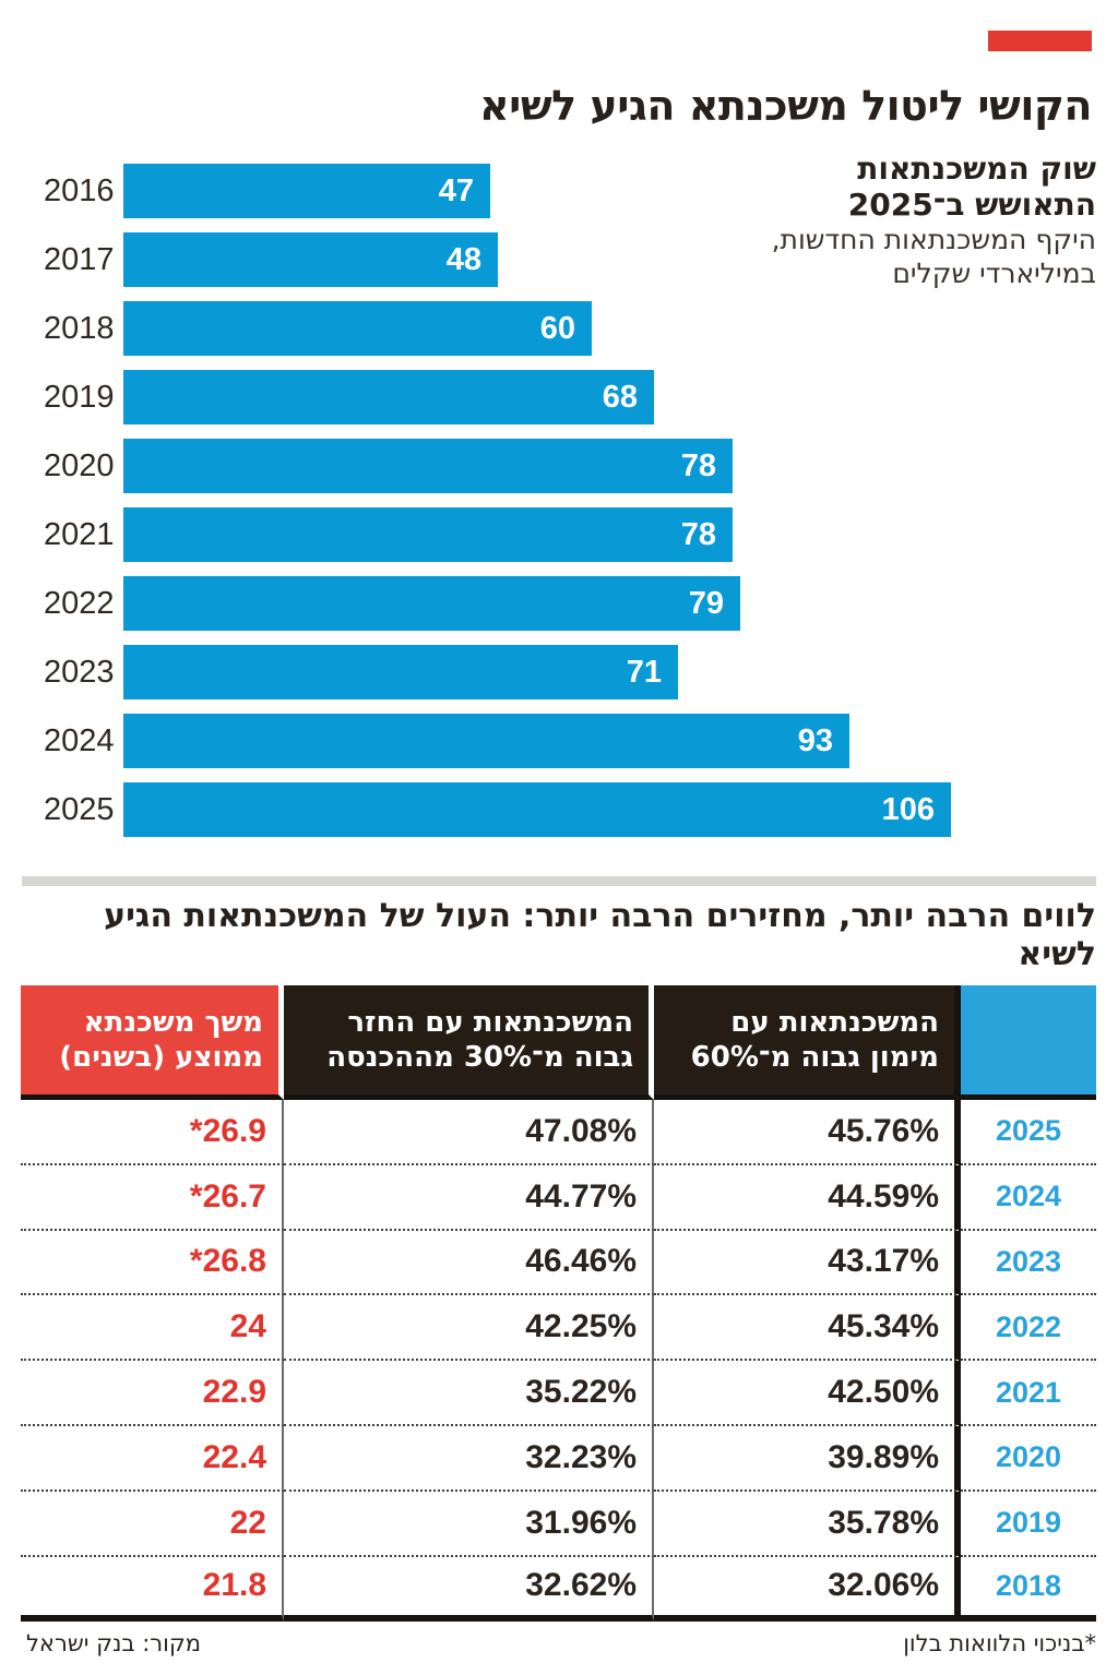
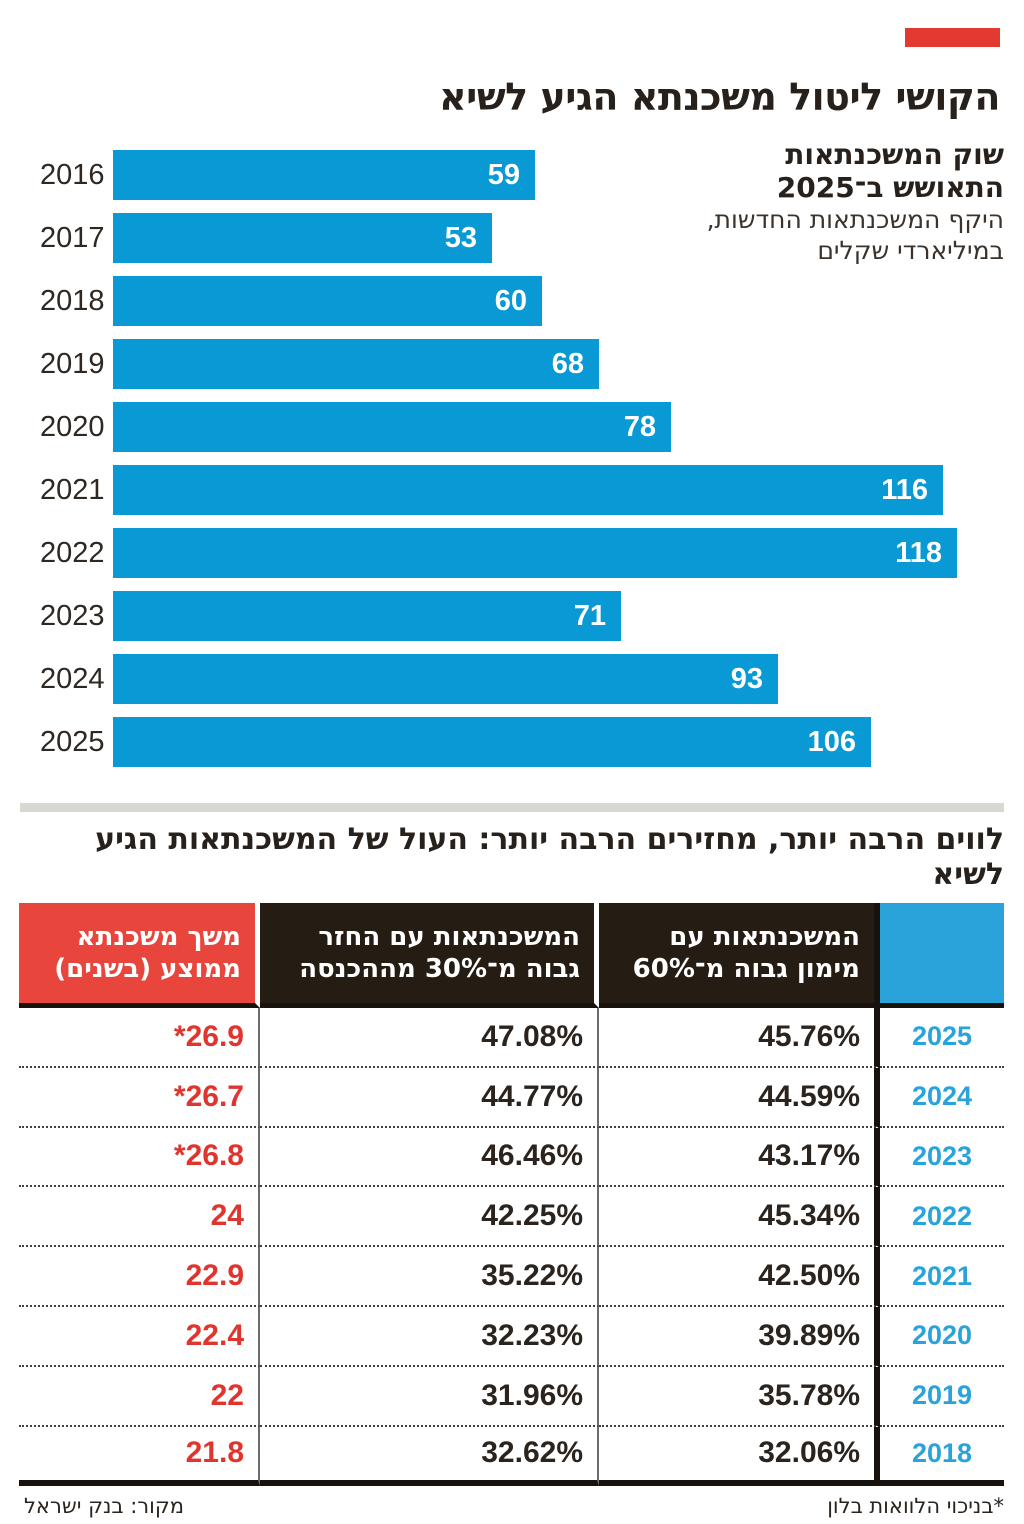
2016: 47 -> 59
2017: 48 -> 53
2021: 78 -> 116
2022: 79 -> 118
